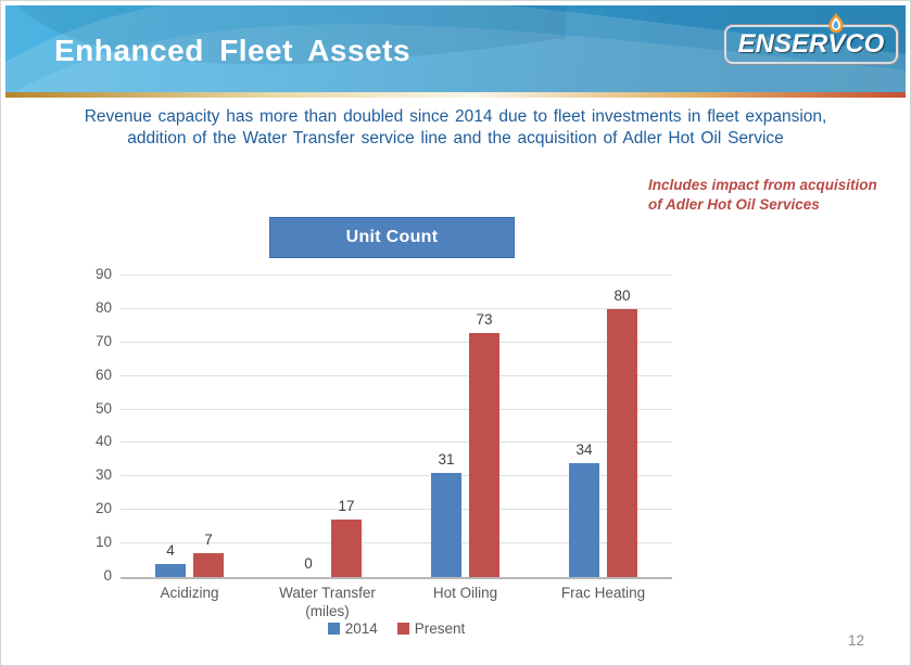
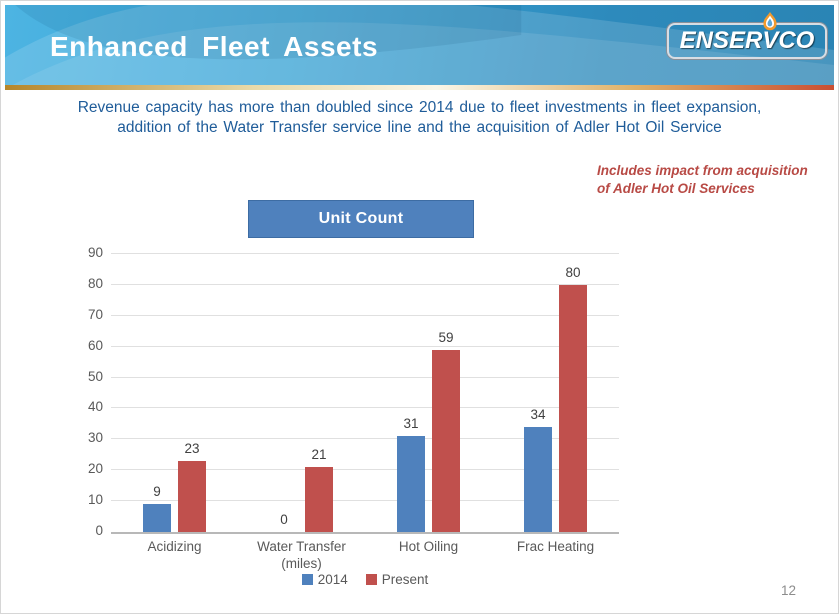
2014/Acidizing: 4 -> 9
Present/Acidizing: 7 -> 23
Present/Water Transfer (miles): 17 -> 21
Present/Hot Oiling: 73 -> 59
